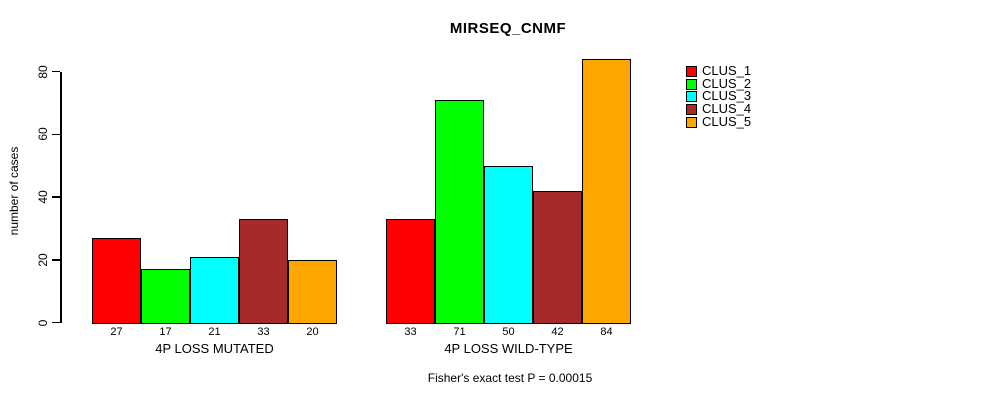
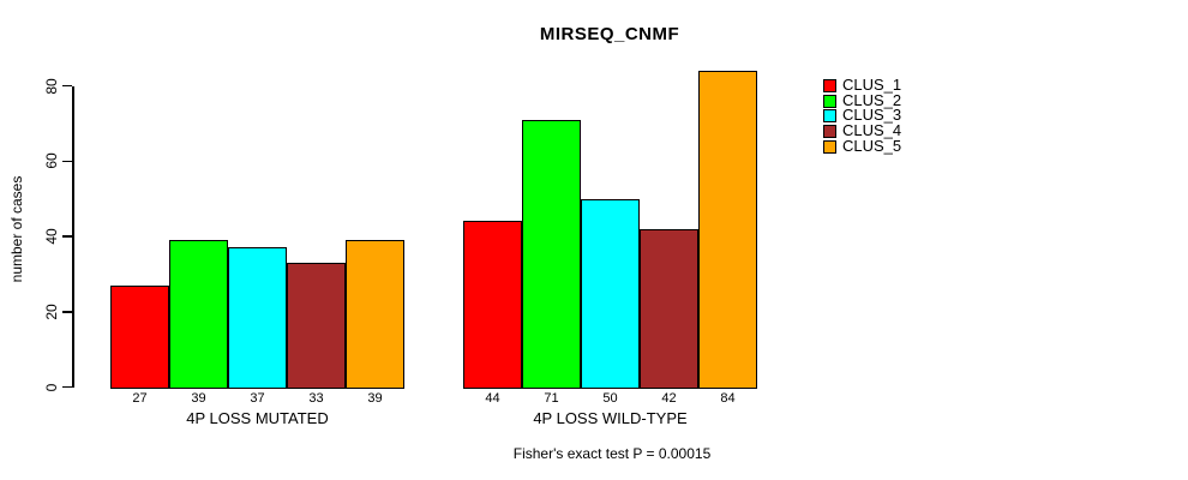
CLUS_2/4P LOSS MUTATED: 17 -> 39
CLUS_3/4P LOSS MUTATED: 21 -> 37
CLUS_5/4P LOSS MUTATED: 20 -> 39
CLUS_1/4P LOSS WILD-TYPE: 33 -> 44
